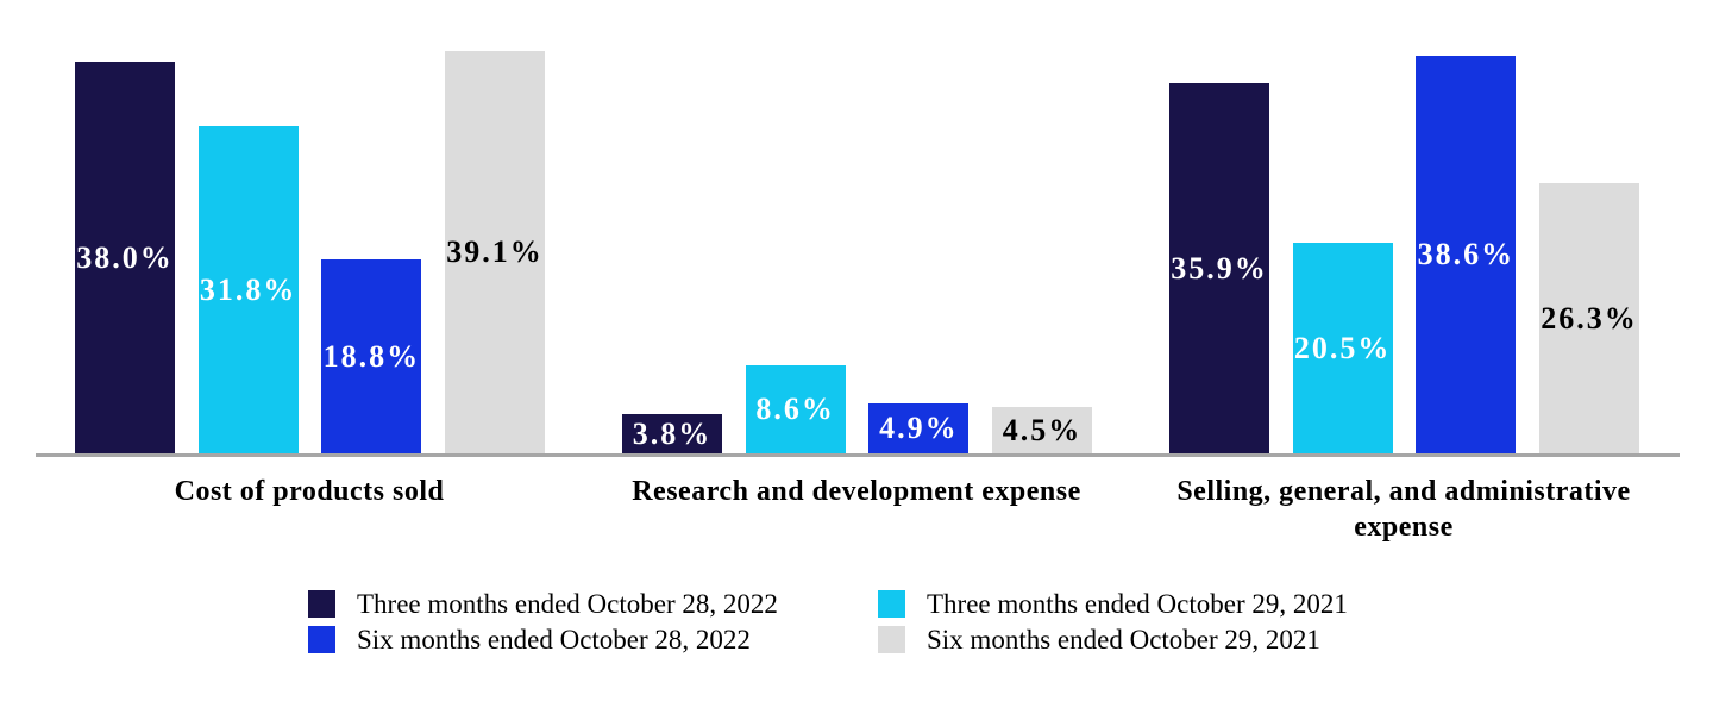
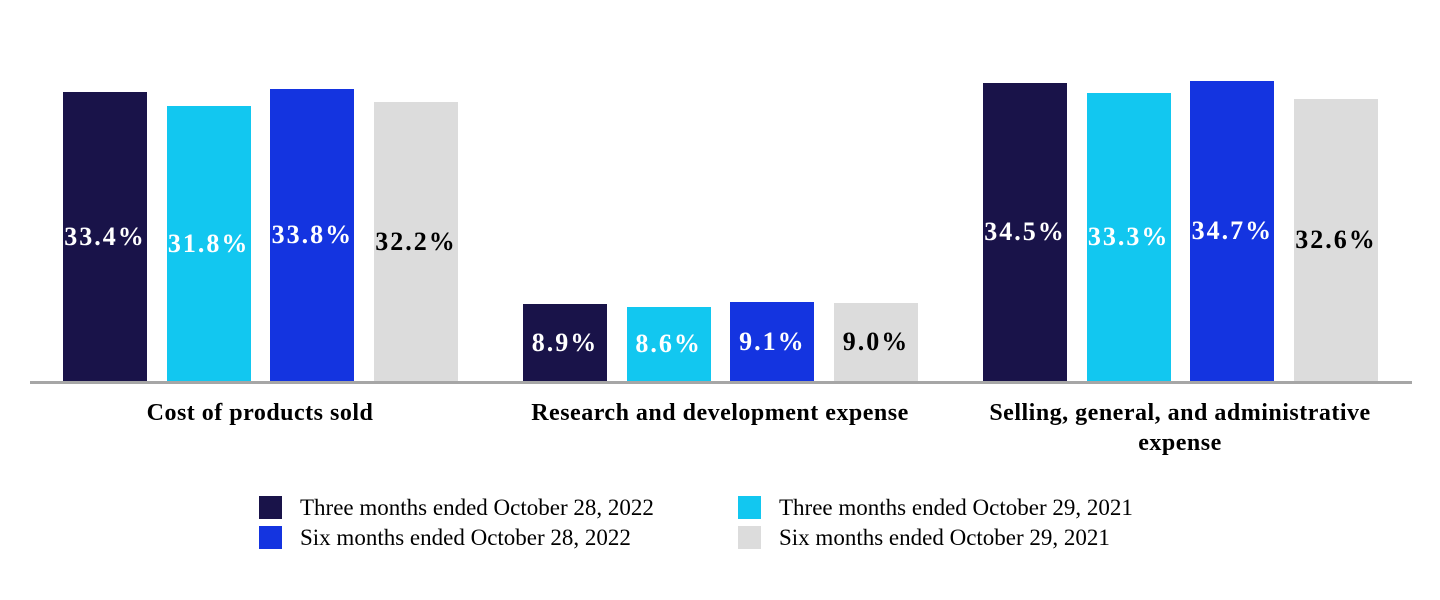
Three months ended October 28, 2022/Cost of products sold: 38.0% -> 33.4%
Six months ended October 28, 2022/Cost of products sold: 18.8% -> 33.8%
Six months ended October 29, 2021/Cost of products sold: 39.1% -> 32.2%
Three months ended October 28, 2022/Research and development expense: 3.8% -> 8.9%
Six months ended October 28, 2022/Research and development expense: 4.9% -> 9.1%
Six months ended October 29, 2021/Research and development expense: 4.5% -> 9.0%
Three months ended October 28, 2022/Selling, general, and administrative expense: 35.9% -> 34.5%
Three months ended October 29, 2021/Selling, general, and administrative expense: 20.5% -> 33.3%
Six months ended October 28, 2022/Selling, general, and administrative expense: 38.6% -> 34.7%
Six months ended October 29, 2021/Selling, general, and administrative expense: 26.3% -> 32.6%
